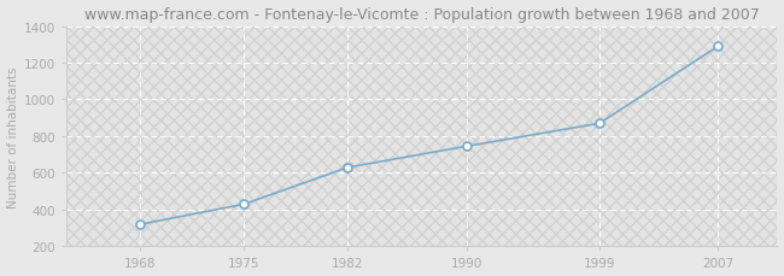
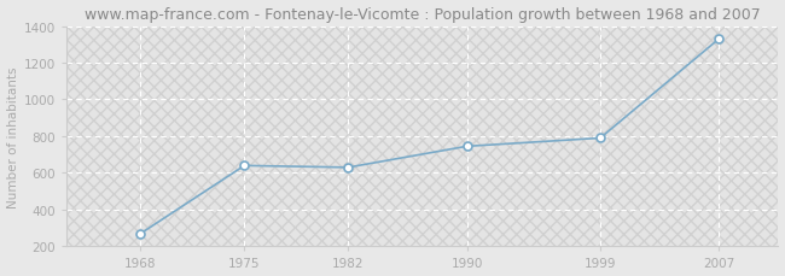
1968: 320 -> 270
1975: 430 -> 640
1999: 870 -> 790
2007: 1290 -> 1330
